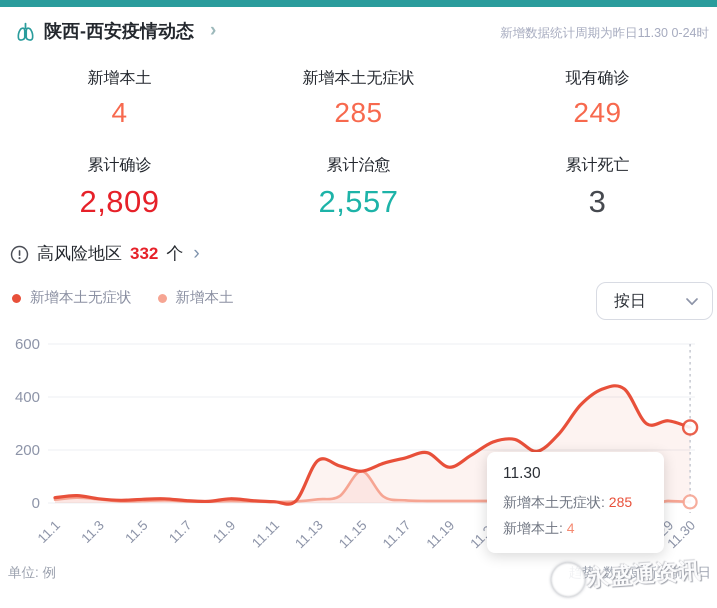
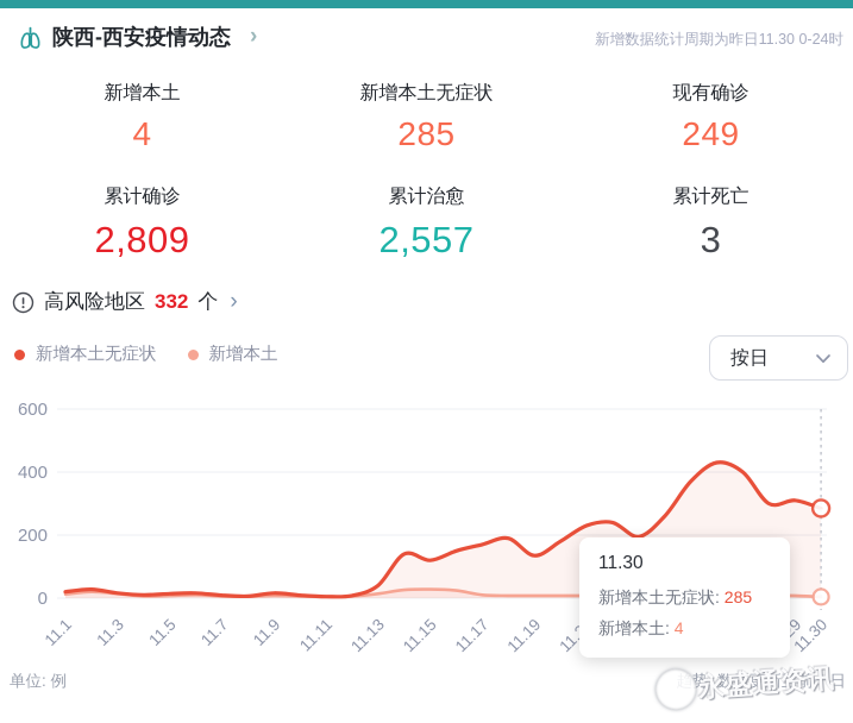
新增本土无症状/11.13: 160 -> 40
新增本土/11.15: 120 -> 30
新增本土无症状/11.27: 430 -> 400
新增本土/11.27: 180 -> 10
